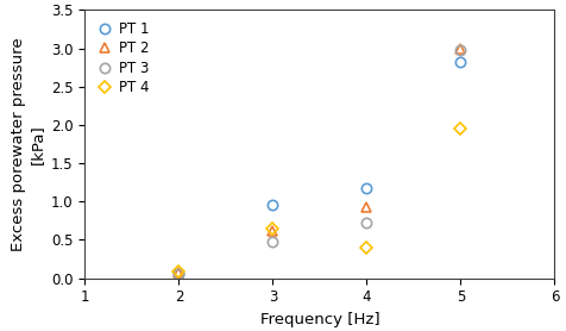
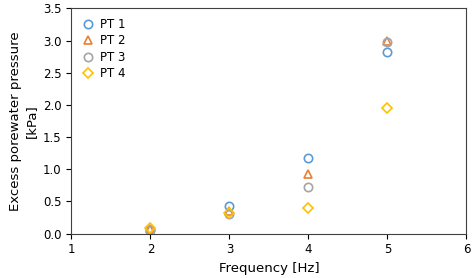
PT 1/3: 0.96 -> 0.42
PT 2/3: 0.62 -> 0.35
PT 3/3: 0.48 -> 0.30
PT 4/3: 0.64 -> 0.32
